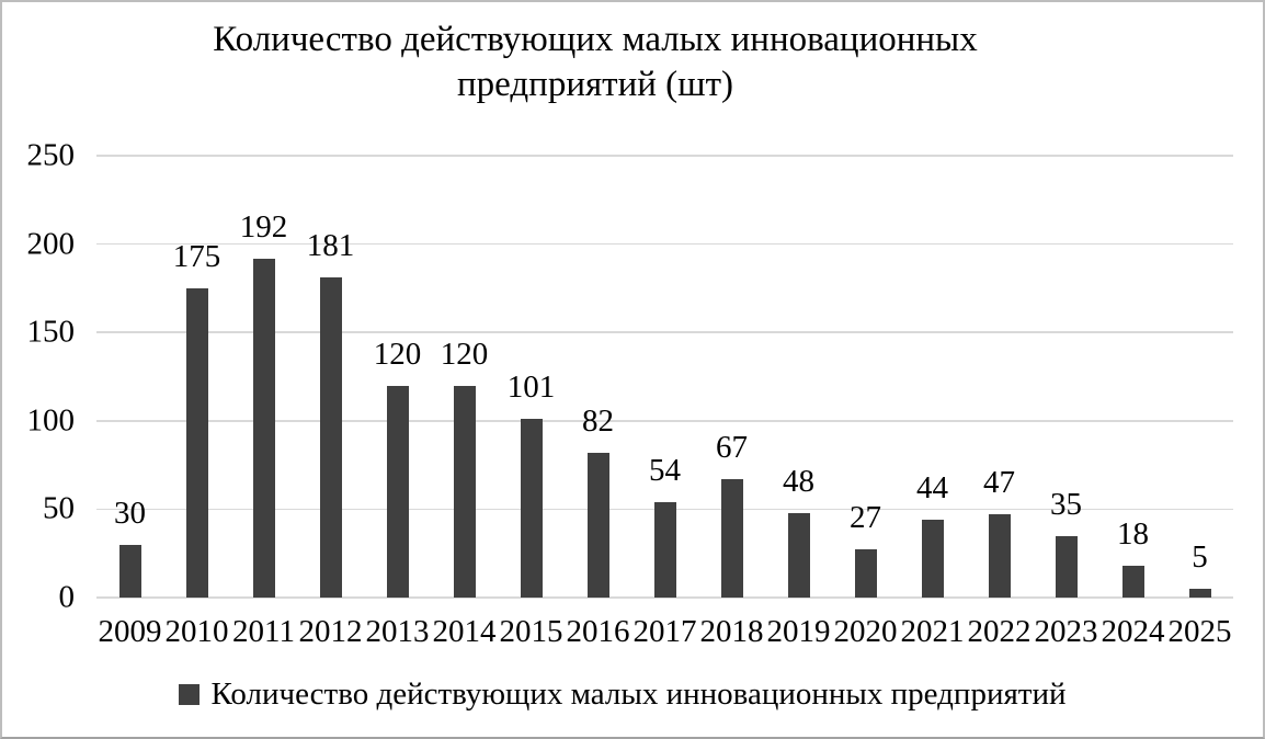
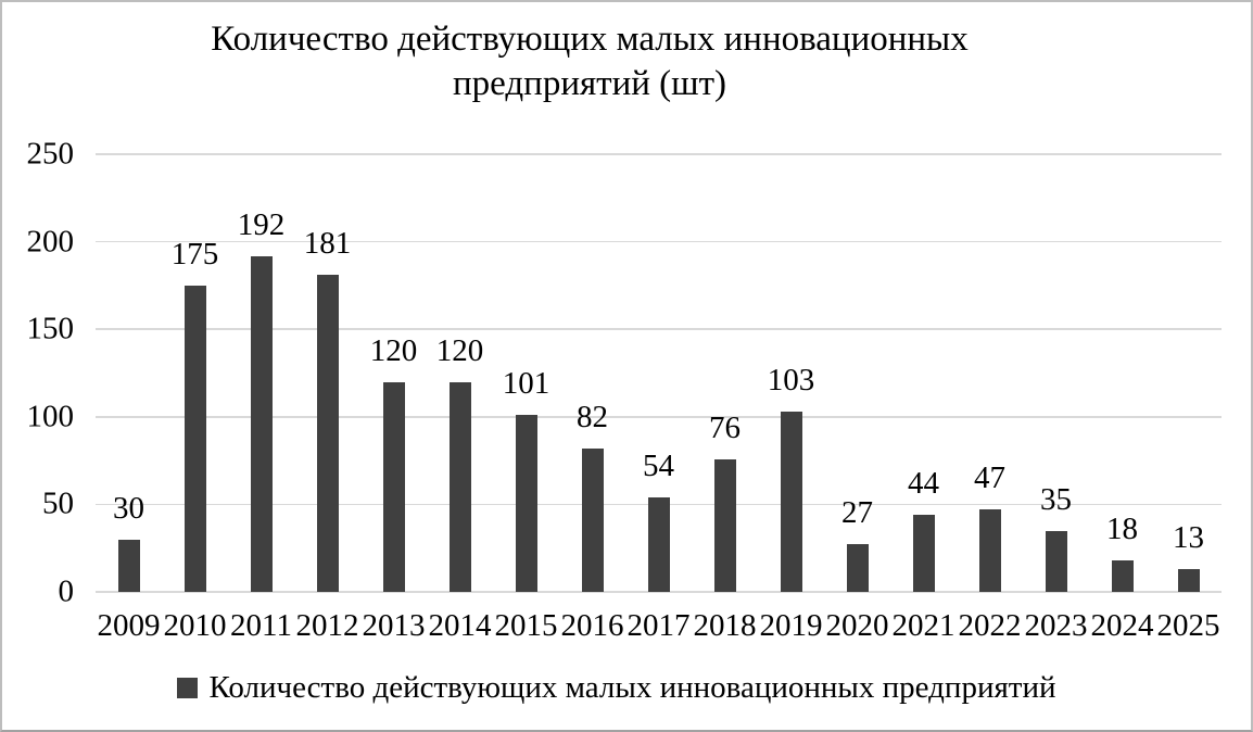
2018: 67 -> 76
2019: 48 -> 103
2025: 5 -> 13
